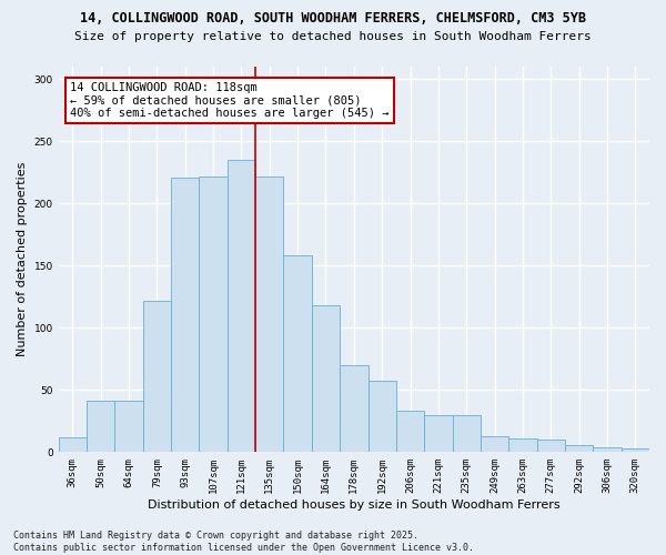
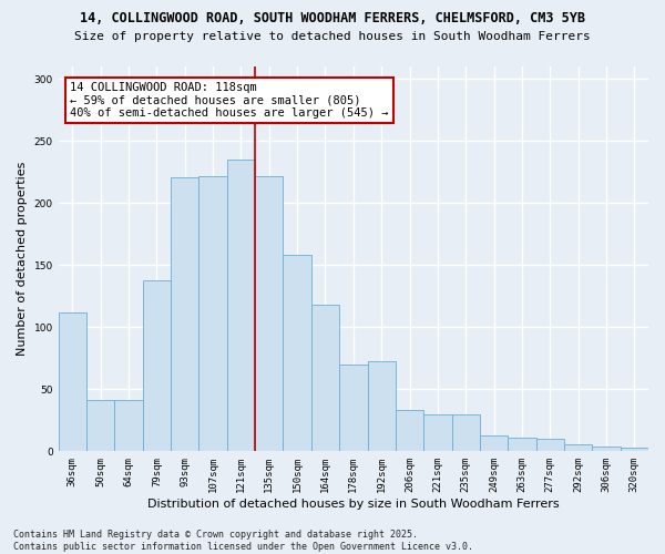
36sqm: 12 -> 112
79sqm: 122 -> 138
192sqm: 57 -> 73
